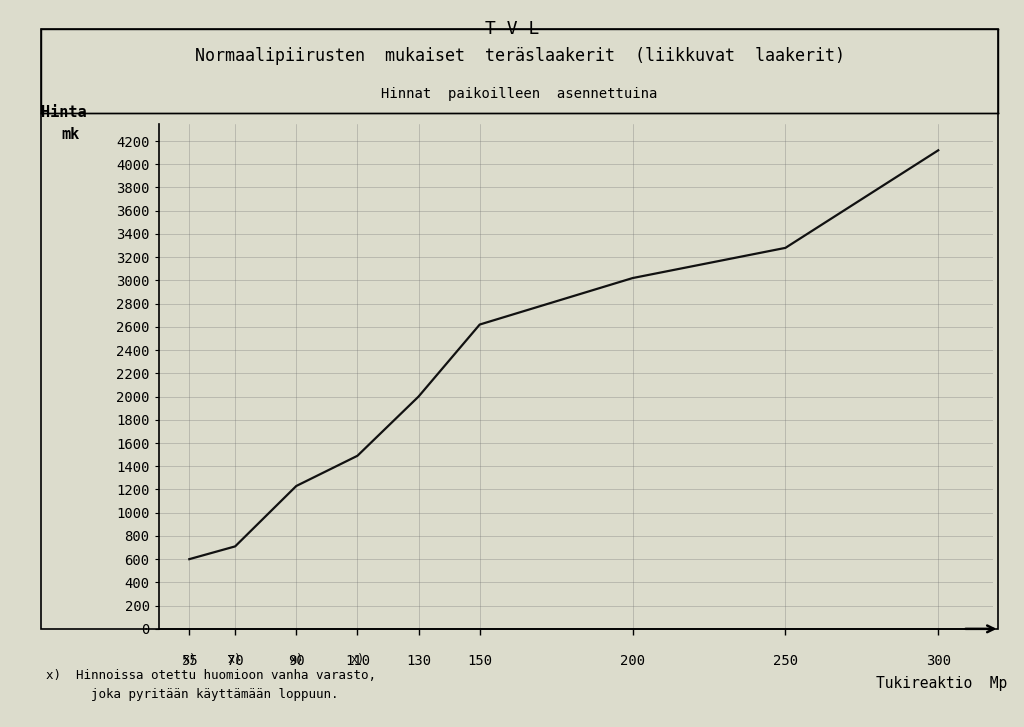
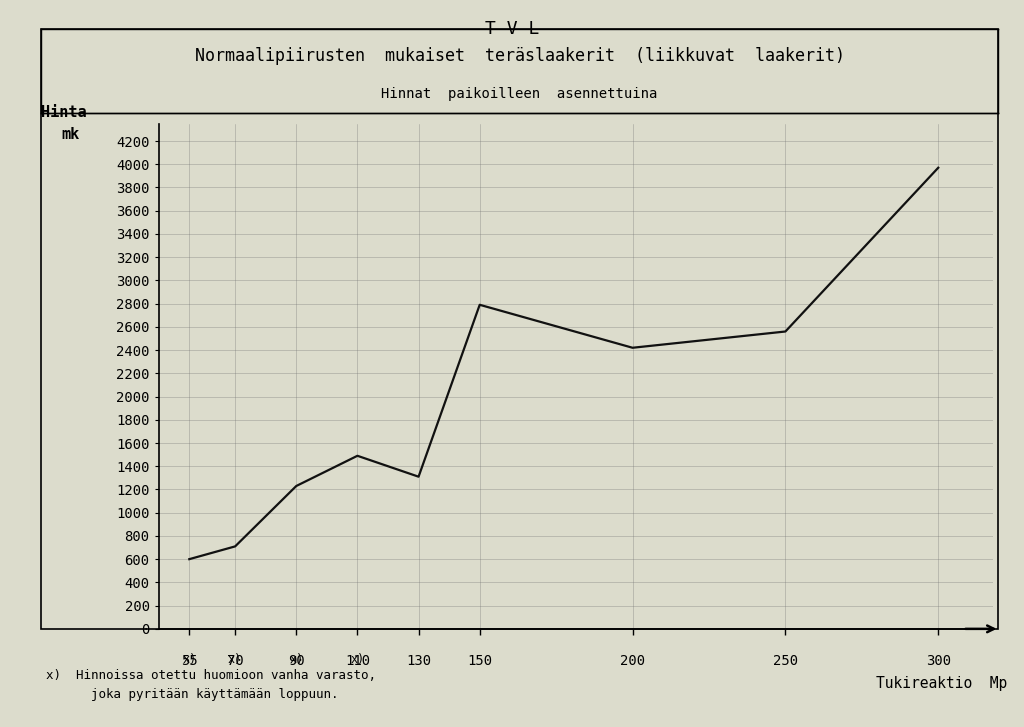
130: 2000 -> 1310
150: 2620 -> 2790
200: 3020 -> 2420
250: 3280 -> 2560
300: 4120 -> 3970
